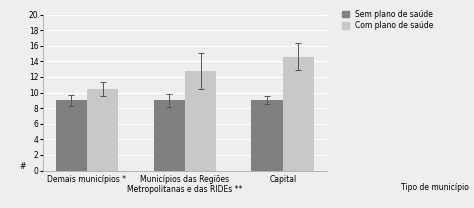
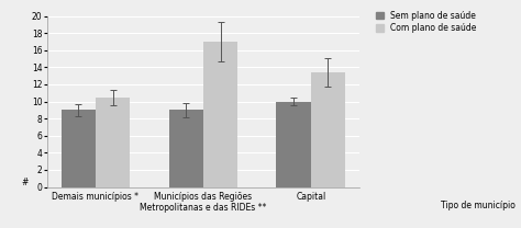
Com plano de saúde/Municípios das Regiões Metropolitanas e das RIDEs **: 12.8 -> 17.0
Sem plano de saúde/Capital: 9 -> 10
Com plano de saúde/Capital: 14.6 -> 13.4
